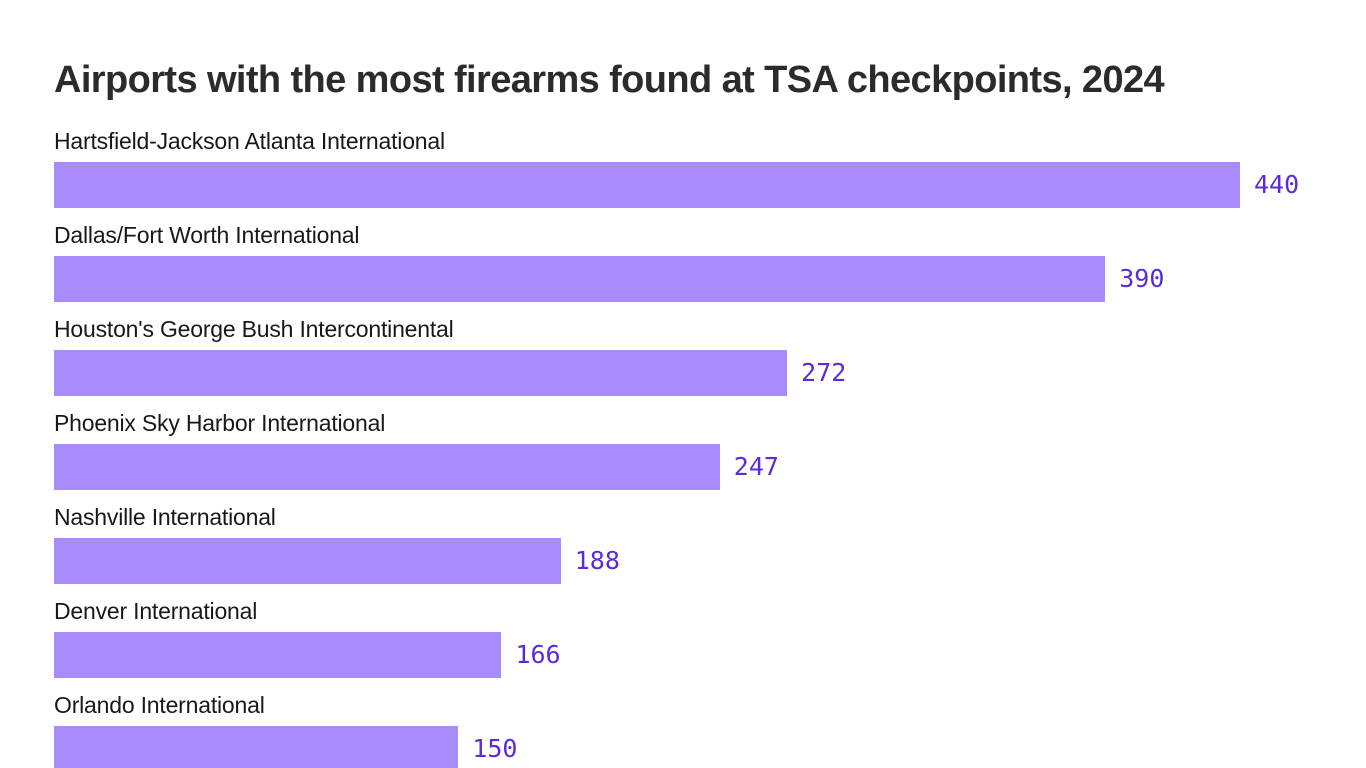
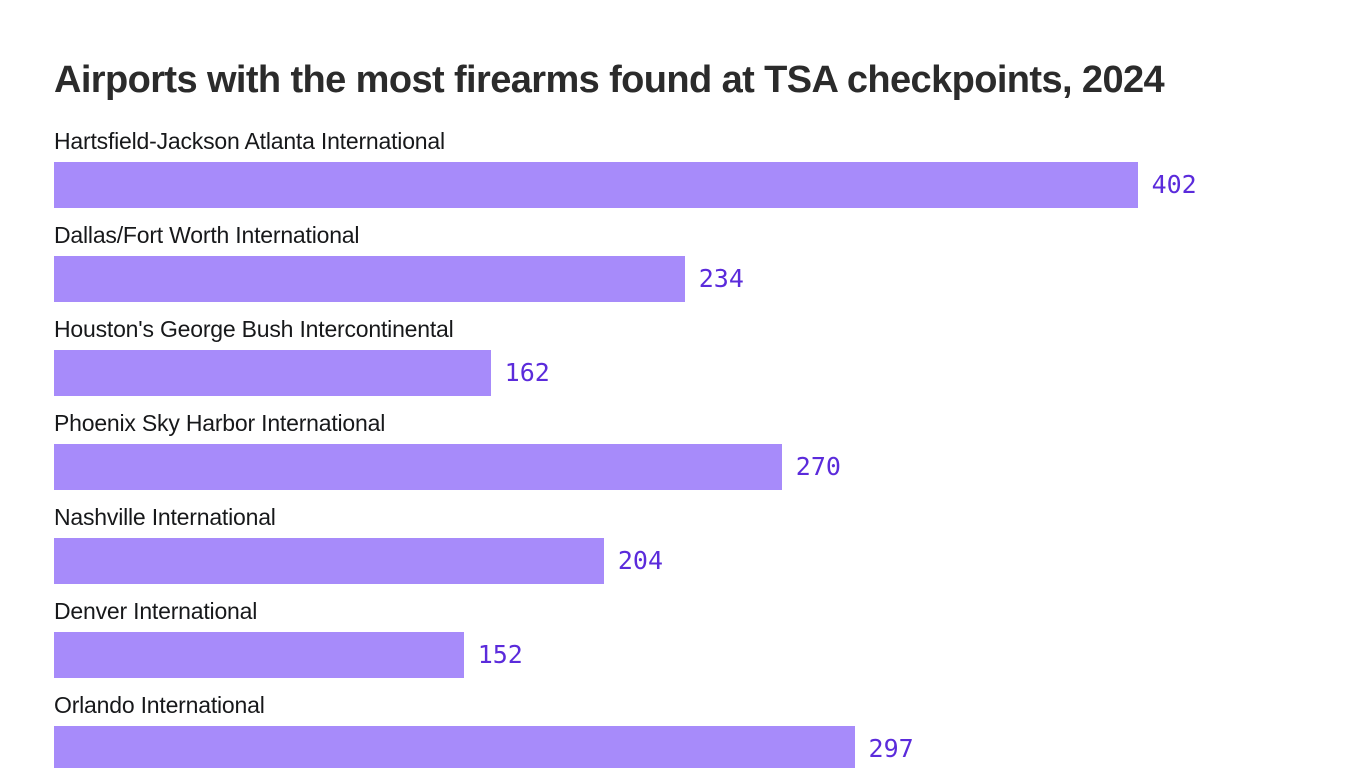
Hartsfield-Jackson Atlanta International: 440 -> 402
Dallas/Fort Worth International: 390 -> 234
Houston's George Bush Intercontinental: 272 -> 162
Phoenix Sky Harbor International: 247 -> 270
Nashville International: 188 -> 204
Denver International: 166 -> 152
Orlando International: 150 -> 297
